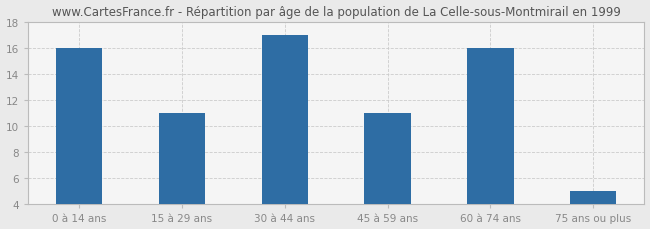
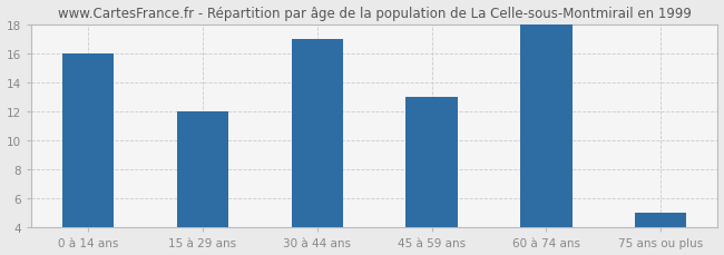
15 à 29 ans: 11 -> 12
45 à 59 ans: 11 -> 13
60 à 74 ans: 16 -> 18
